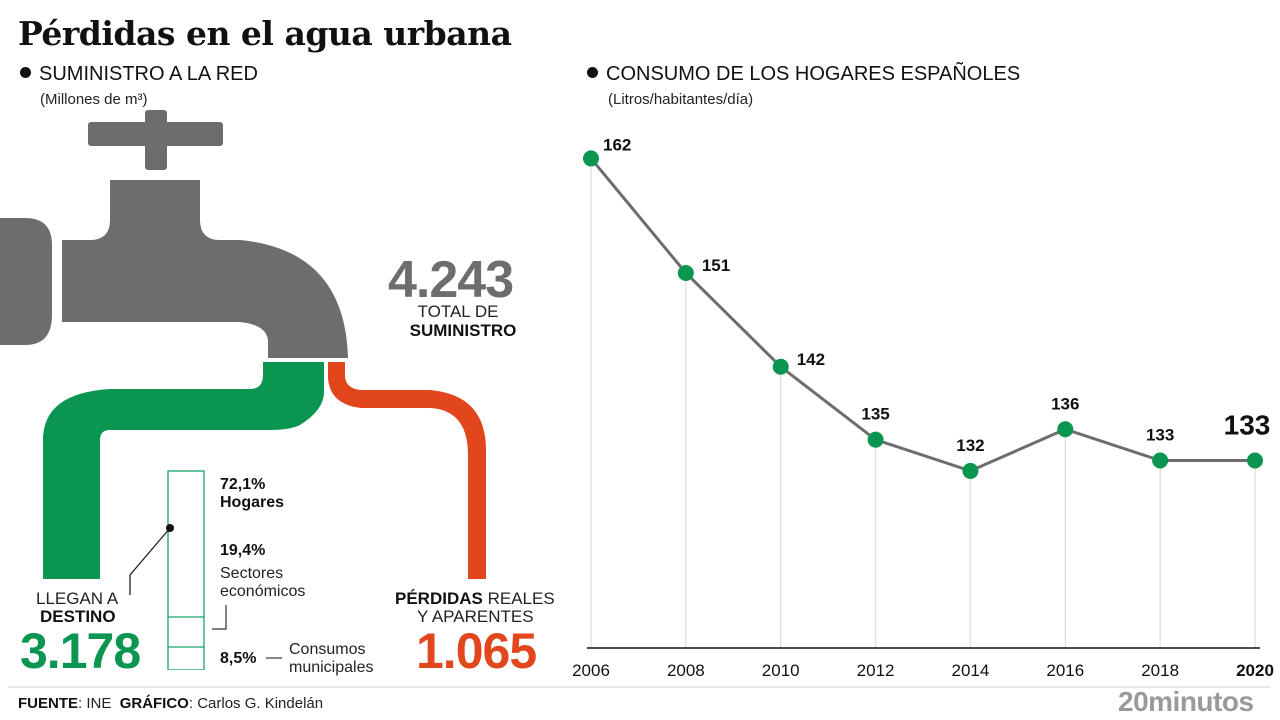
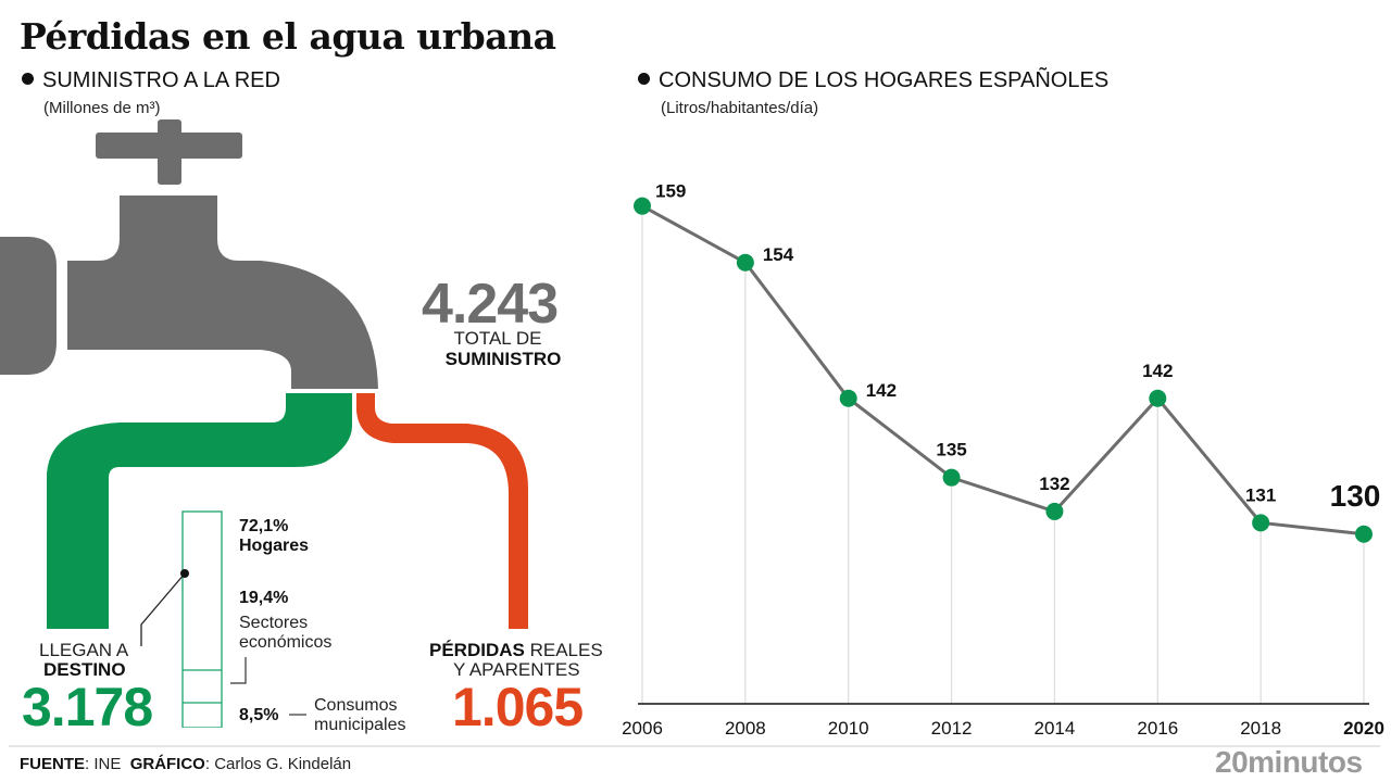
2006: 162 -> 159
2008: 151 -> 154
2016: 136 -> 142
2018: 133 -> 131
2020: 133 -> 130
